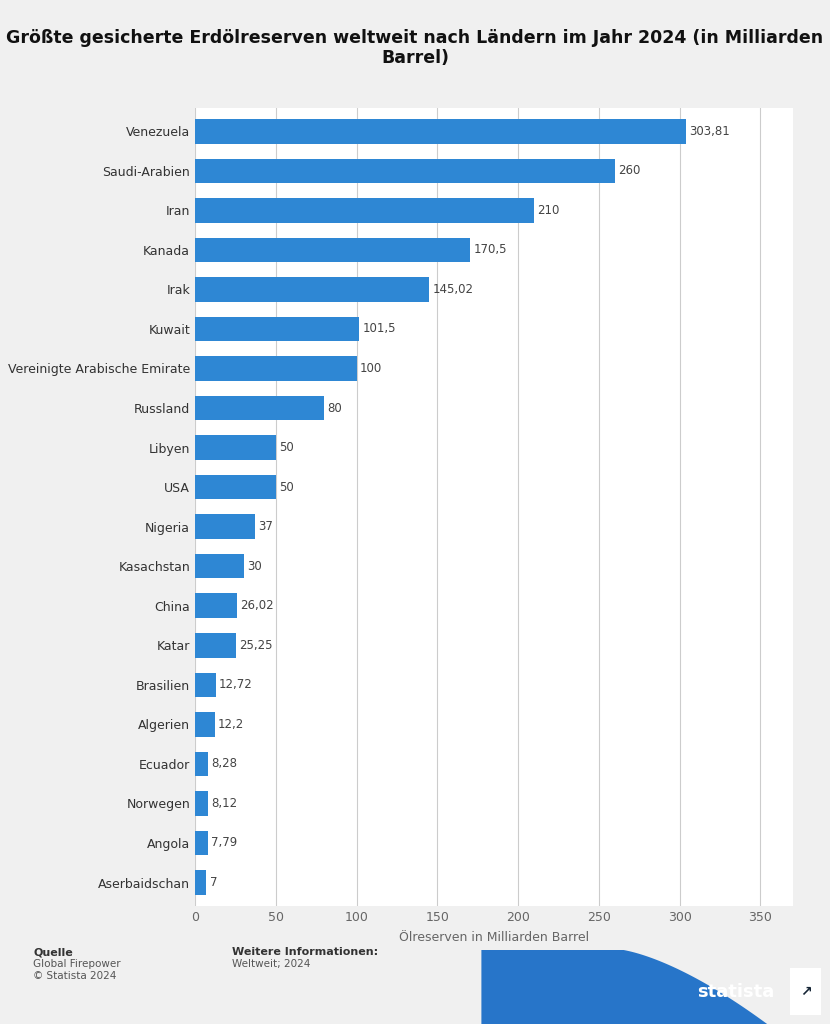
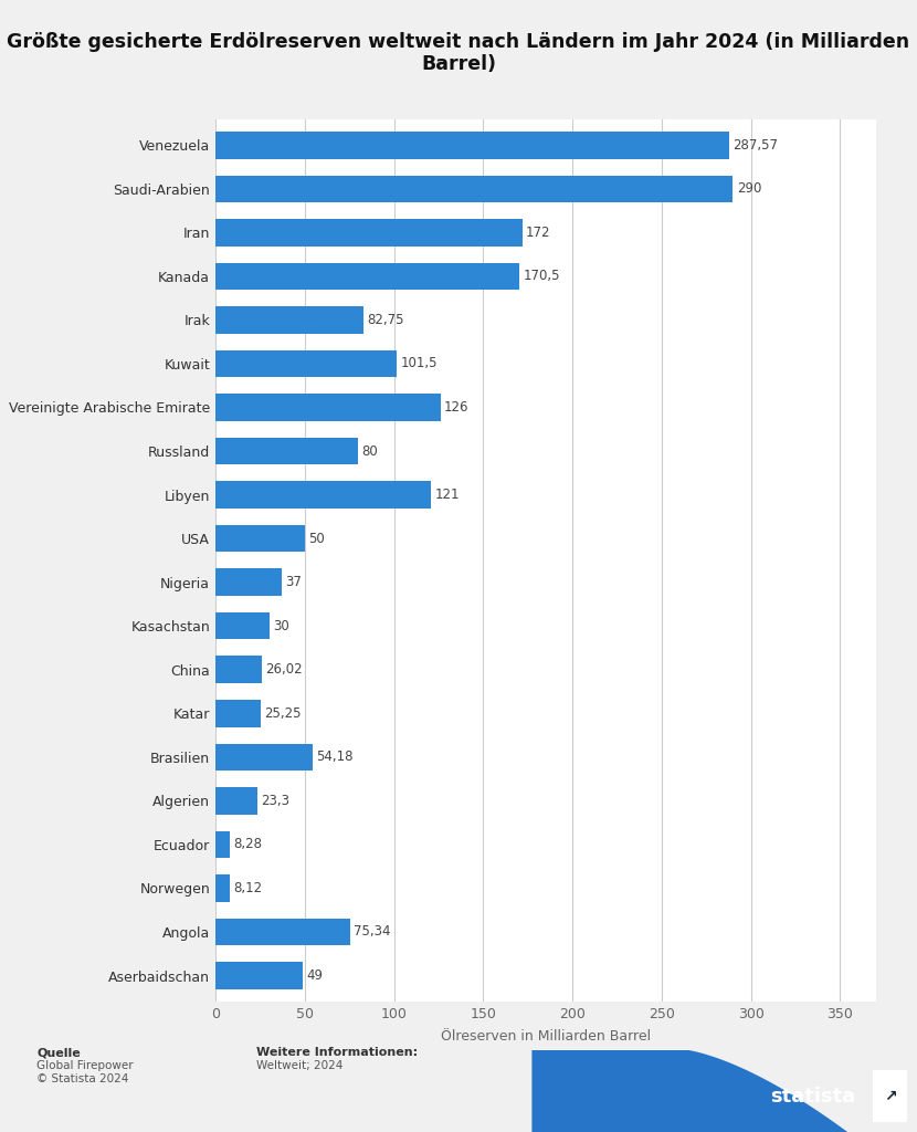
Venezuela: 303,81 -> 287,57
Saudi-Arabien: 260 -> 290
Iran: 210 -> 172
Irak: 145,02 -> 82,75
Vereinigte Arabische Emirate: 100 -> 126
Libyen: 50 -> 121
Brasilien: 12,72 -> 54,18
Algerien: 12,2 -> 23,3
Angola: 7,79 -> 75,34
Aserbaidschan: 7 -> 49
